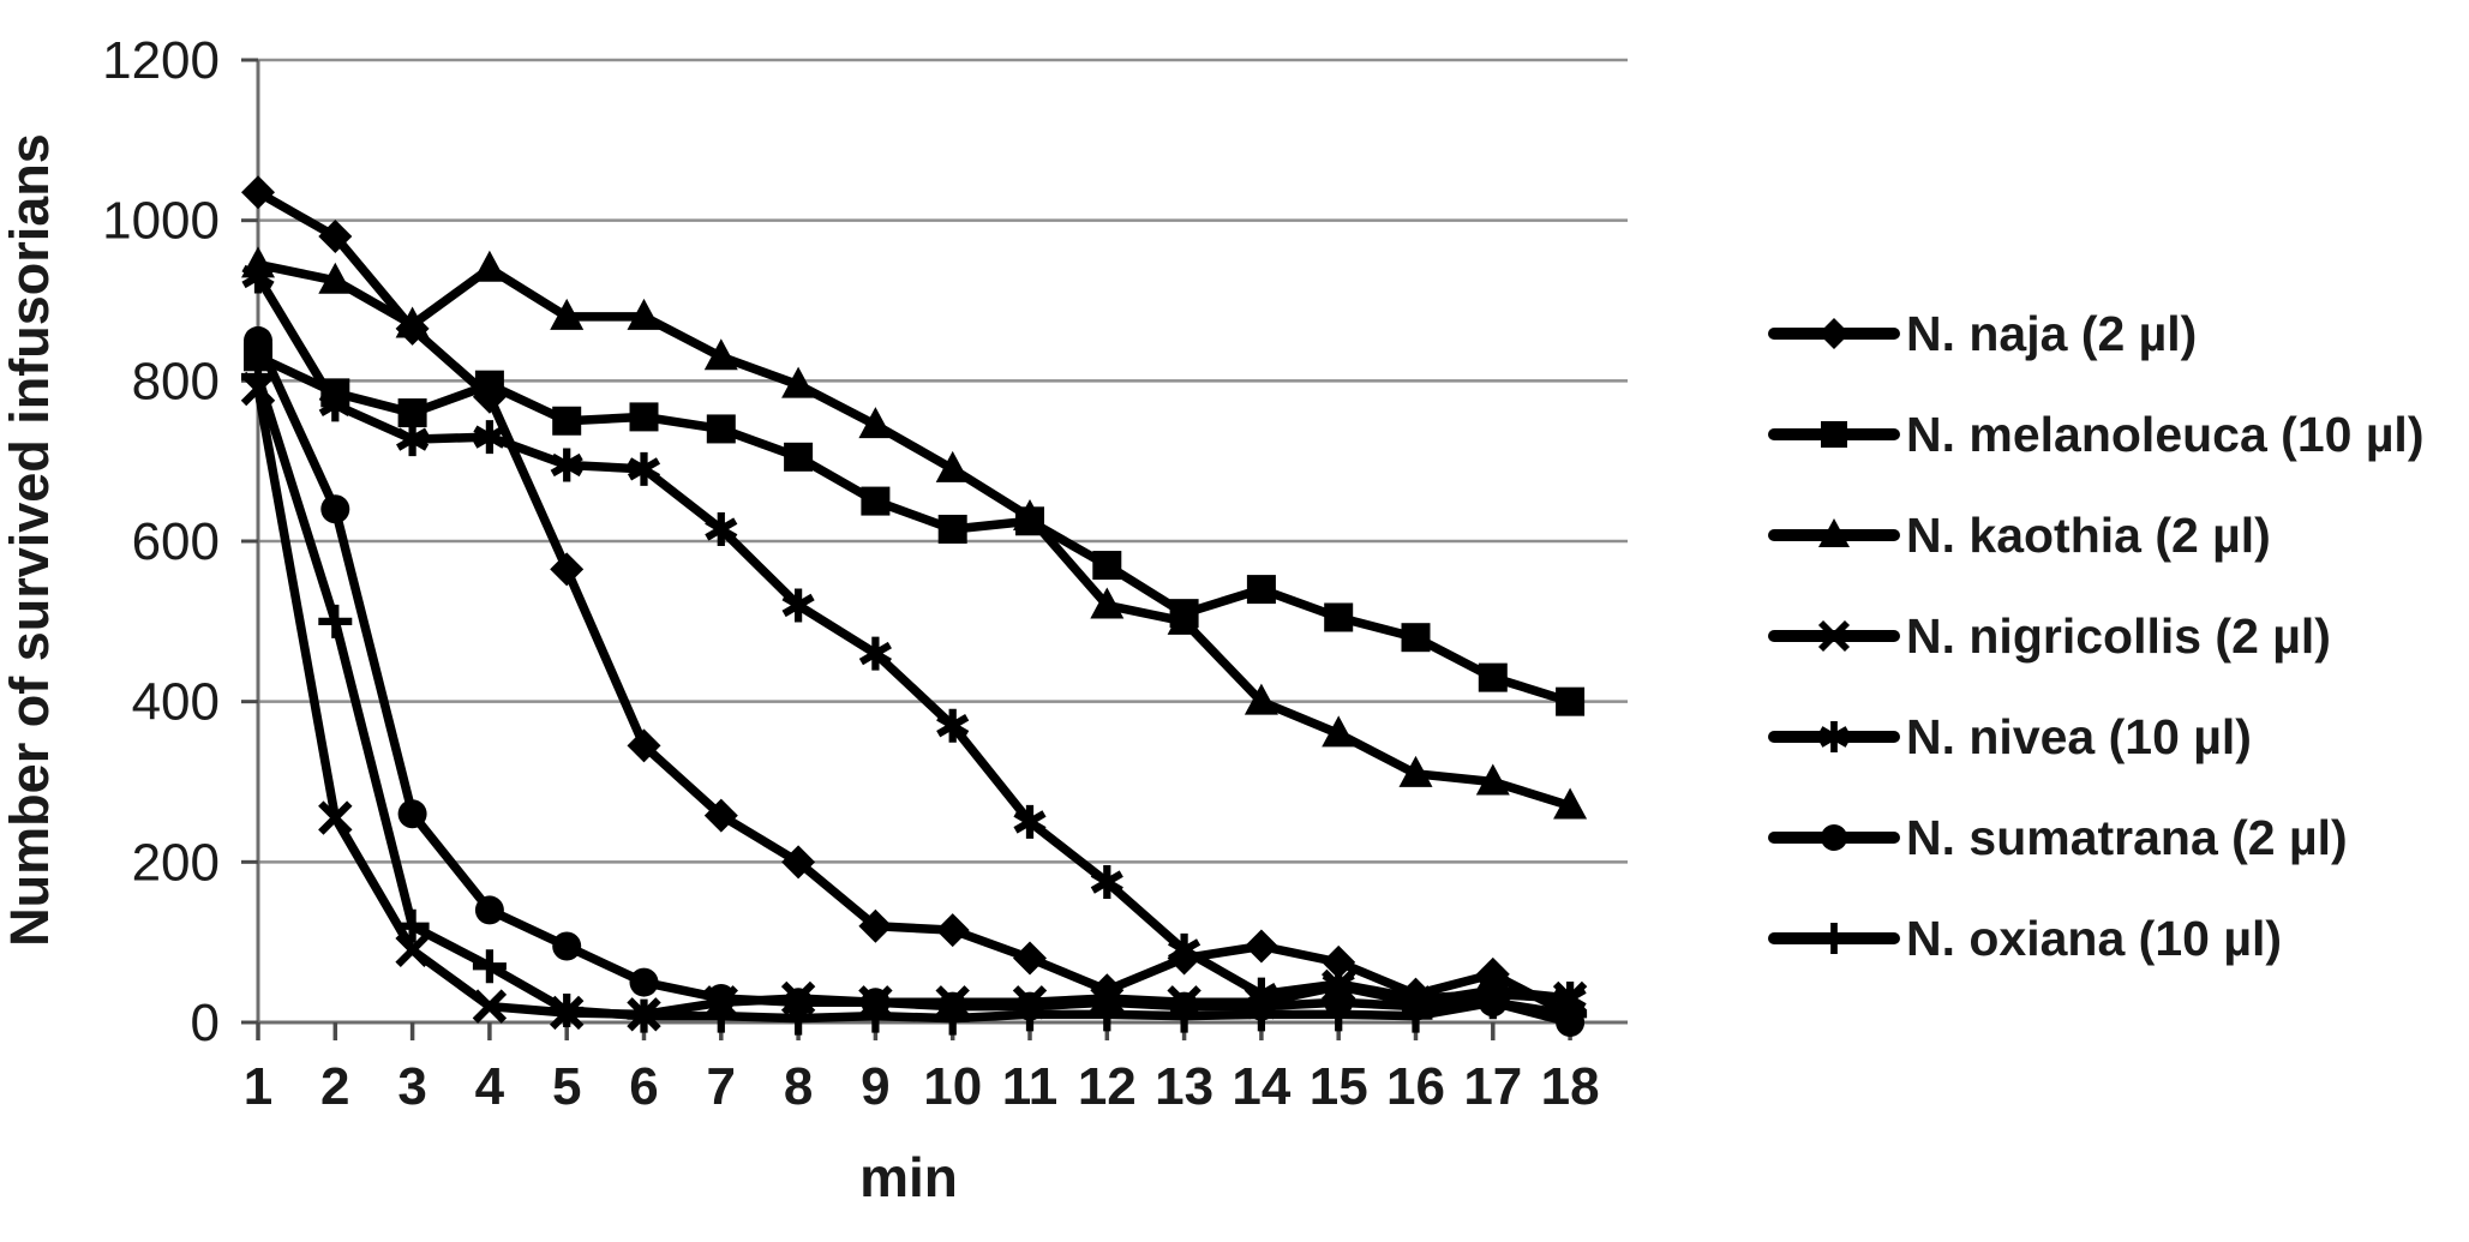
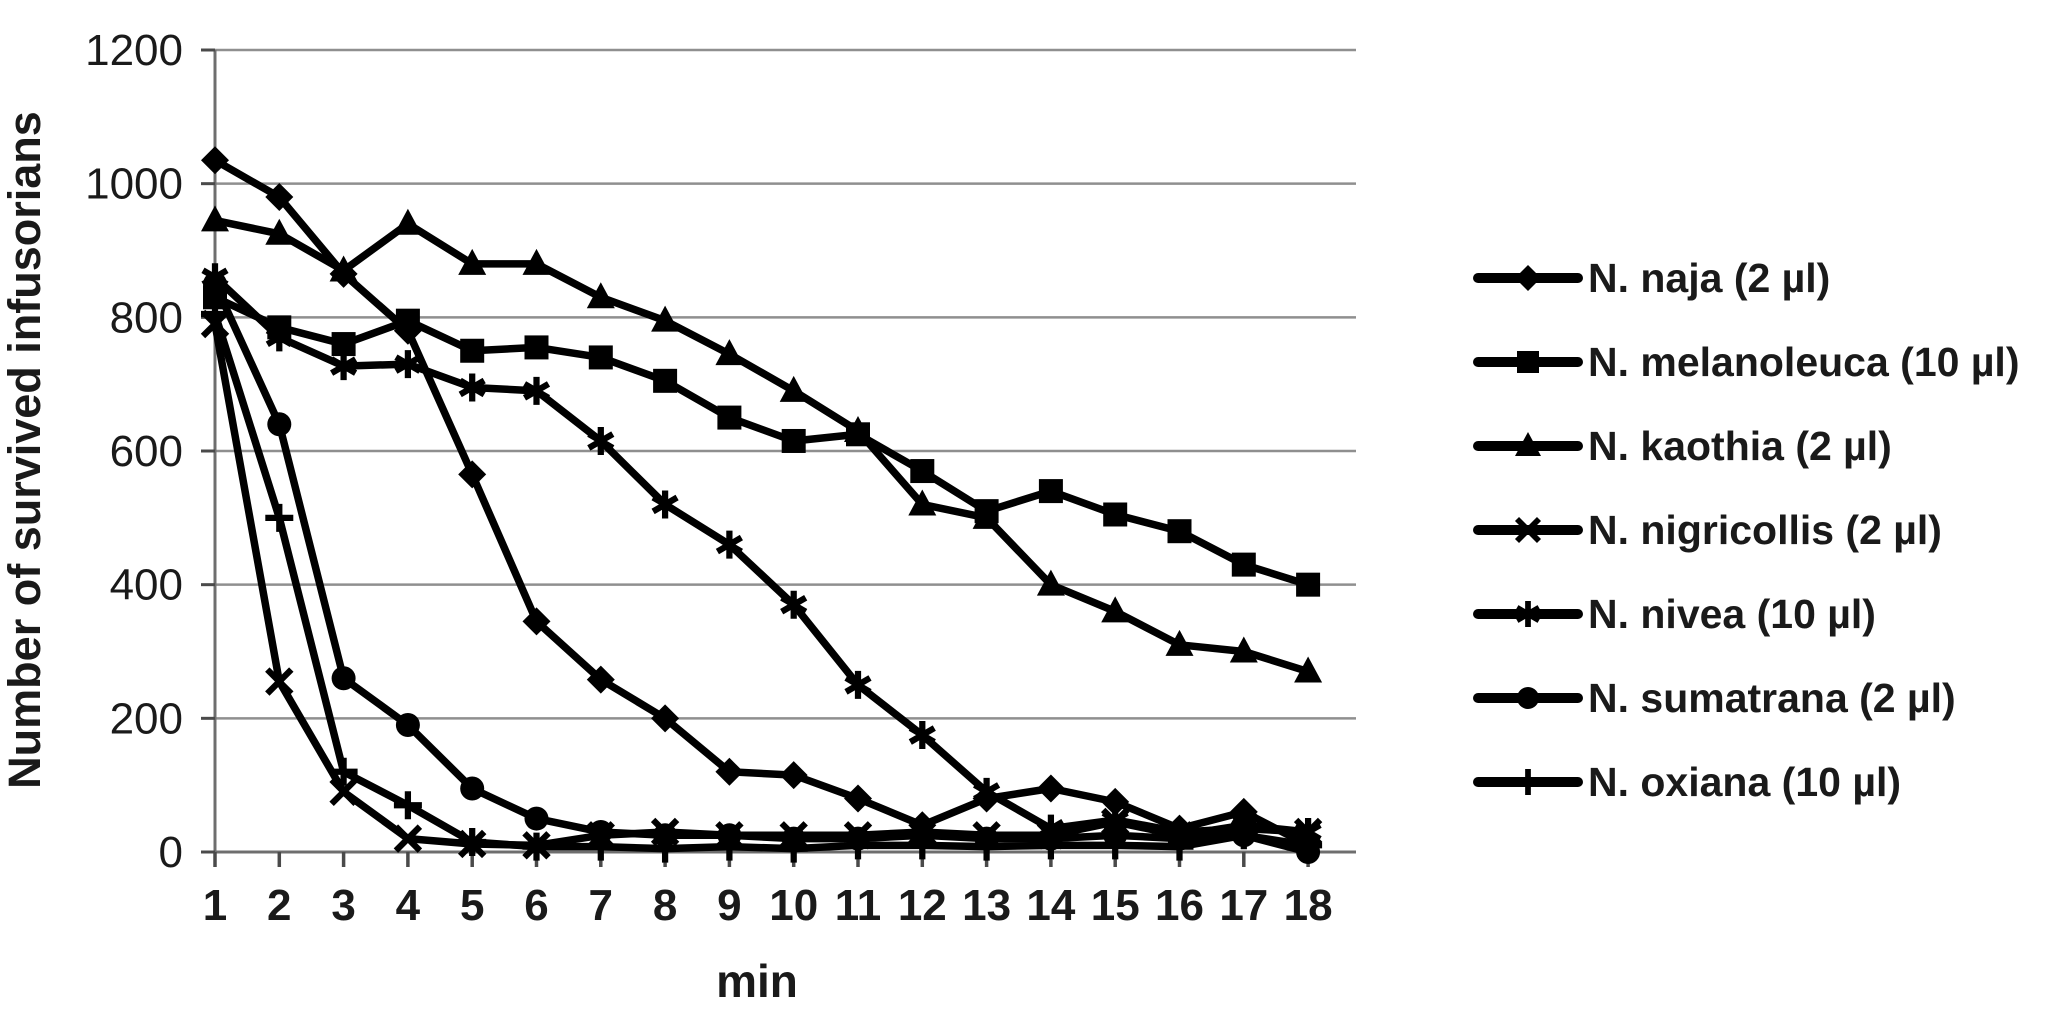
N. nivea (10 µl)/1: 930 -> 860
N. sumatrana (2 µl)/4: 140 -> 190
